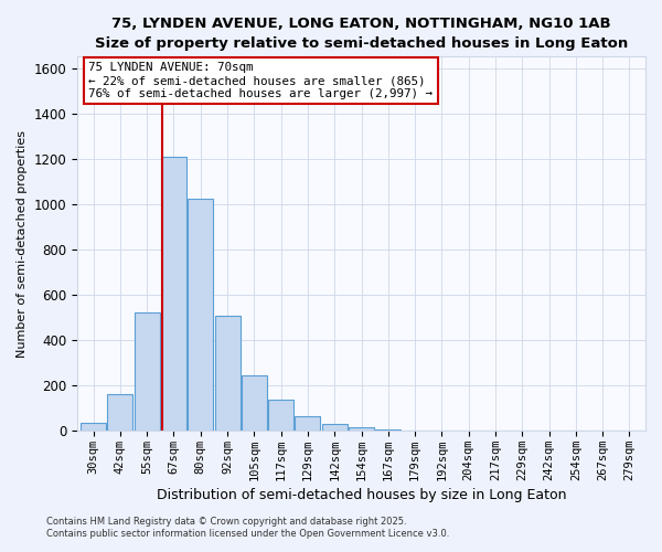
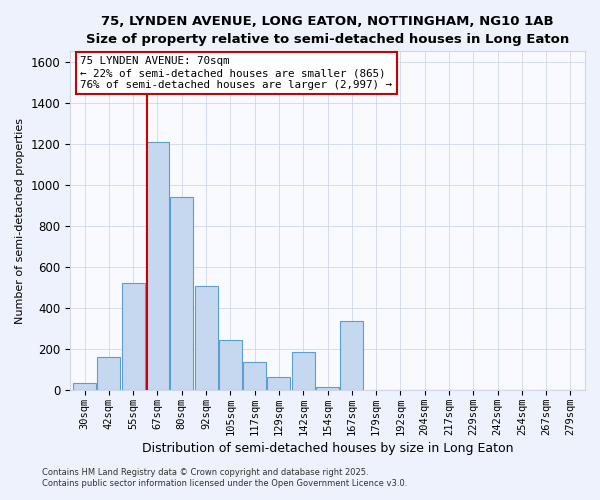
80sqm: 1025 -> 940
142sqm: 30 -> 185
167sqm: 5 -> 335
